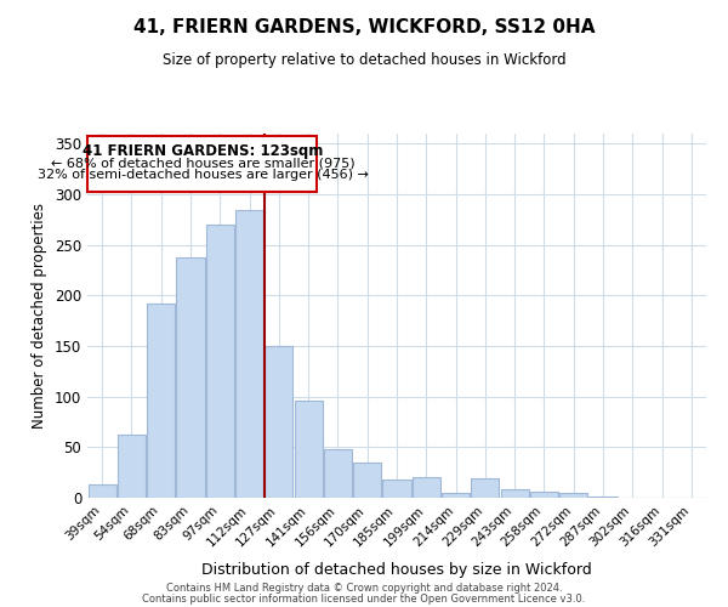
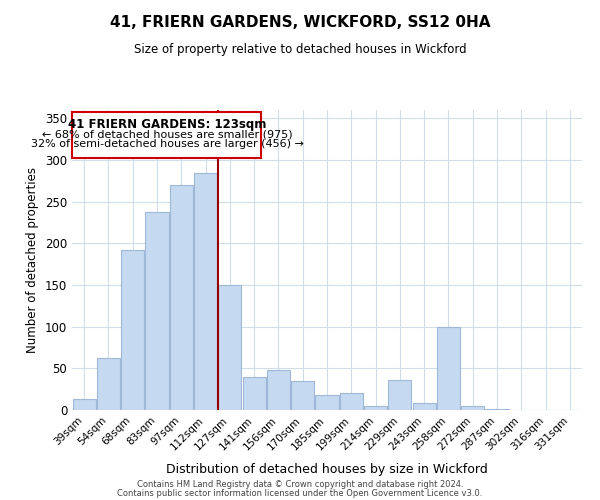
141sqm: 96 -> 40
229sqm: 19 -> 36
258sqm: 6 -> 100
